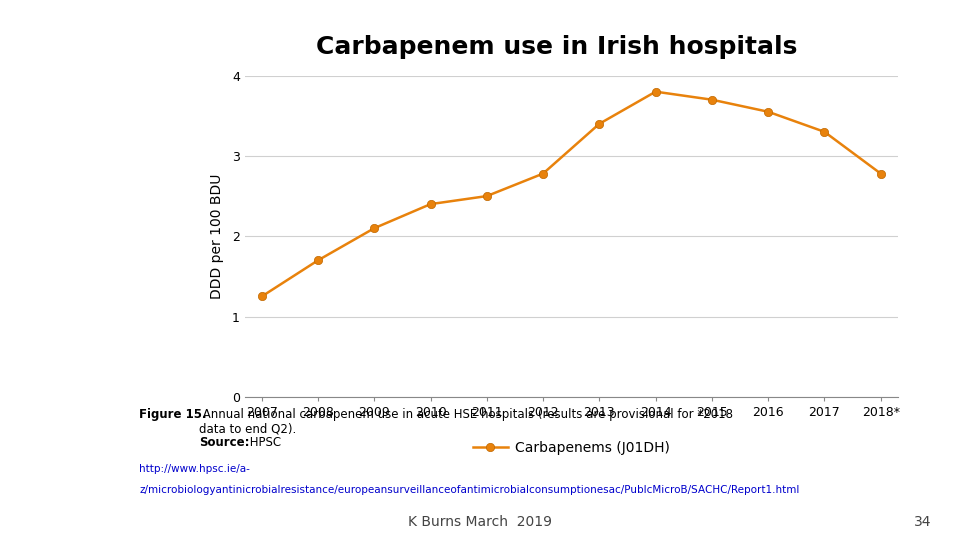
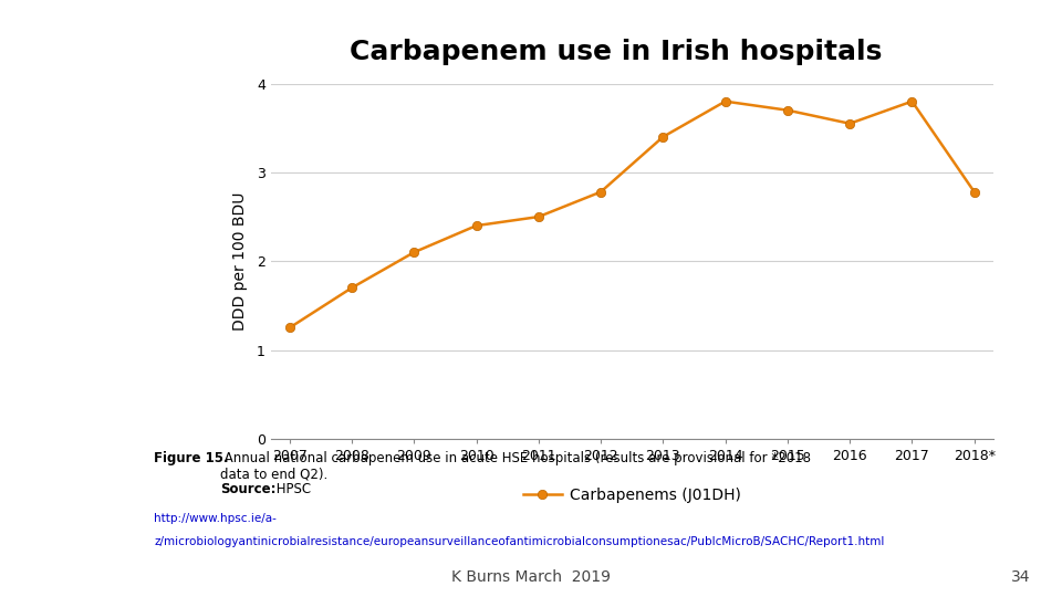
2017: 3.30 -> 3.80
